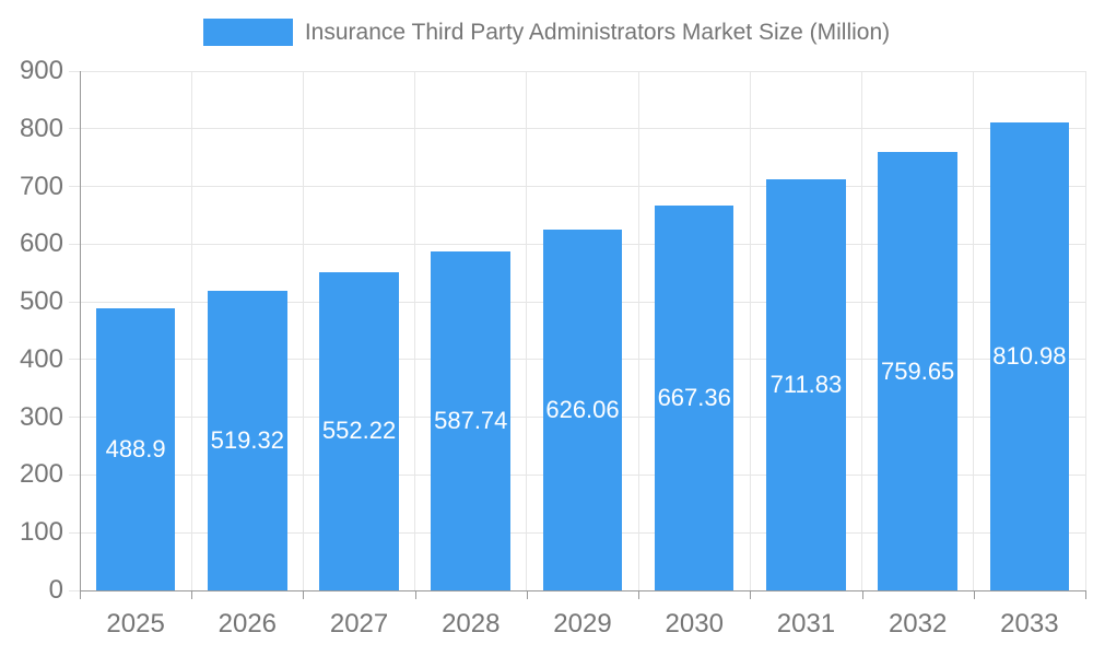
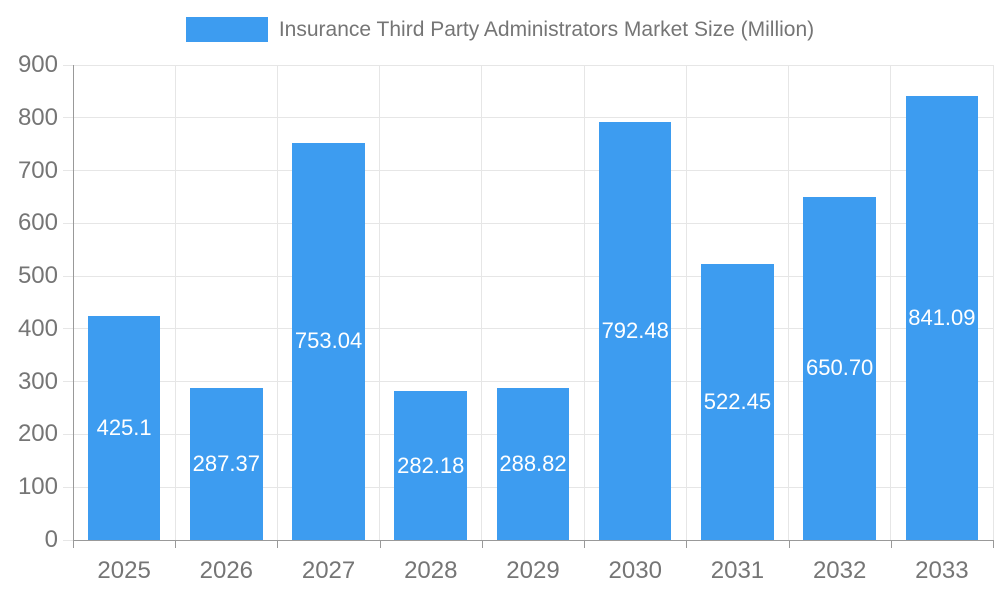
2025: 488.9 -> 425.1
2026: 519.32 -> 287.37
2027: 552.22 -> 753.04
2028: 587.74 -> 282.18
2029: 626.06 -> 288.82
2030: 667.36 -> 792.48
2031: 711.83 -> 522.45
2032: 759.65 -> 650.70
2033: 810.98 -> 841.09
